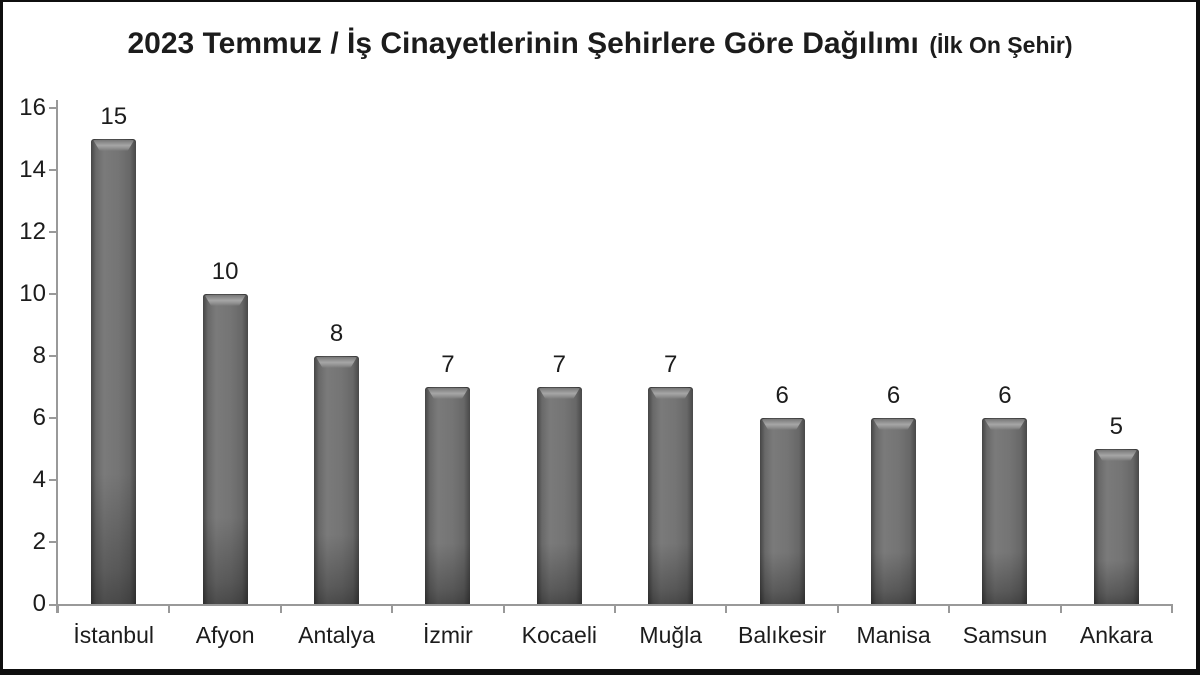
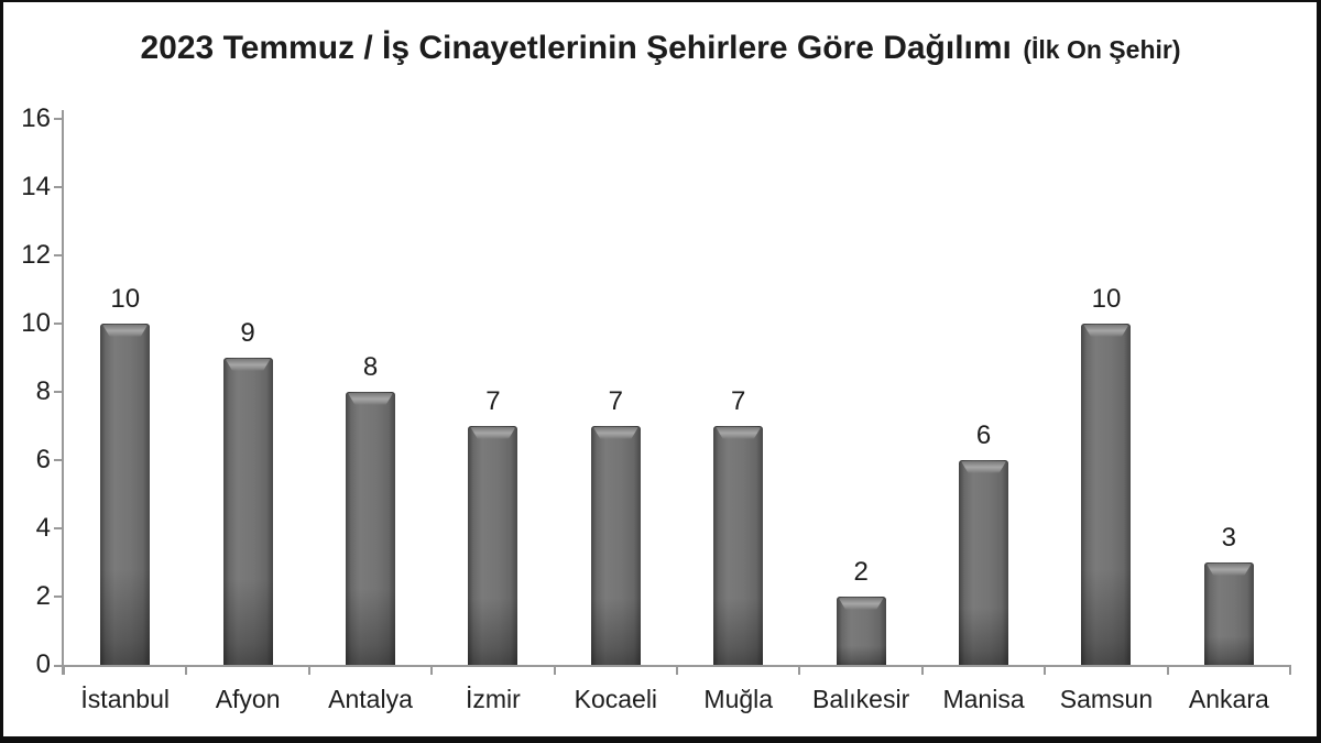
İstanbul: 15 -> 10
Afyon: 10 -> 9
Balıkesir: 6 -> 2
Samsun: 6 -> 10
Ankara: 5 -> 3
